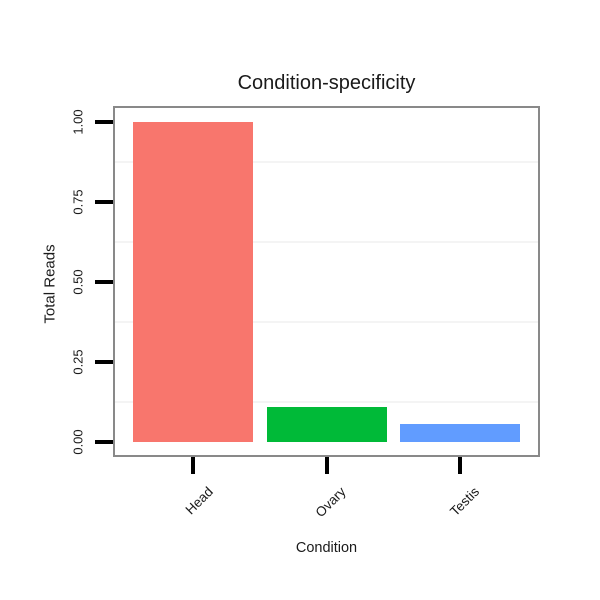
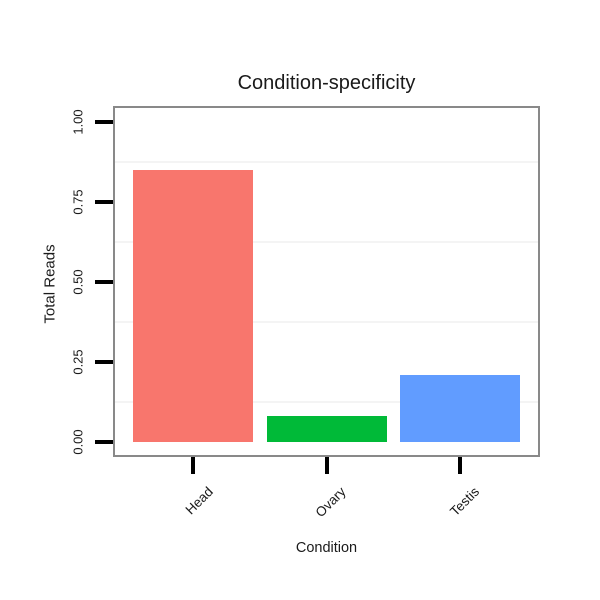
Head: 1.00 -> 0.85
Ovary: 0.11 -> 0.08
Testis: 0.06 -> 0.21
